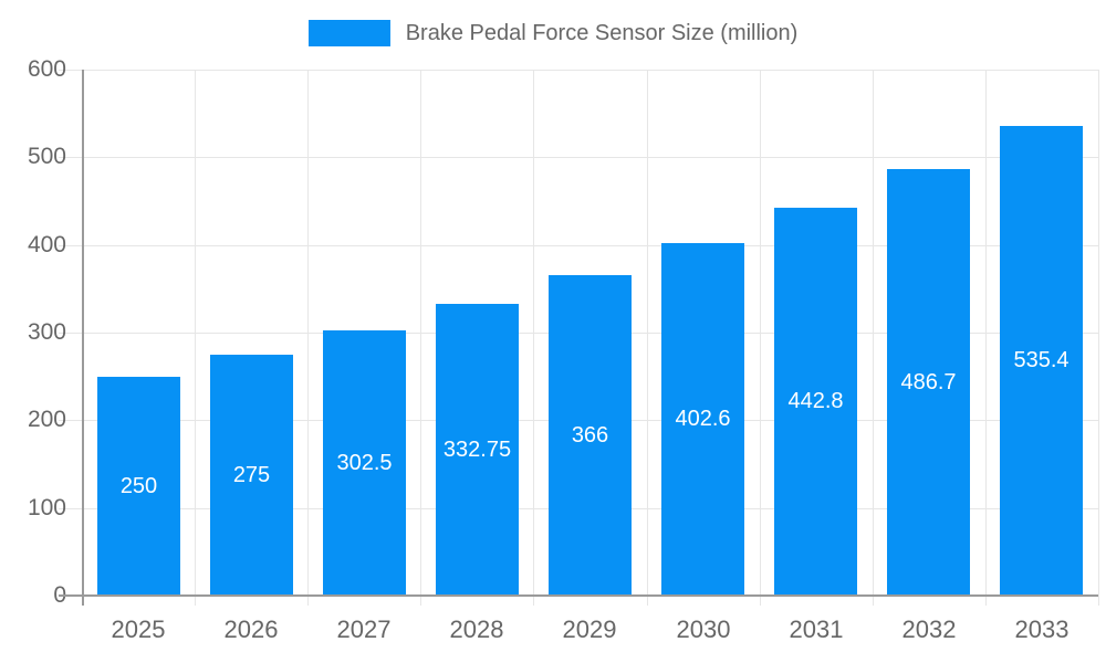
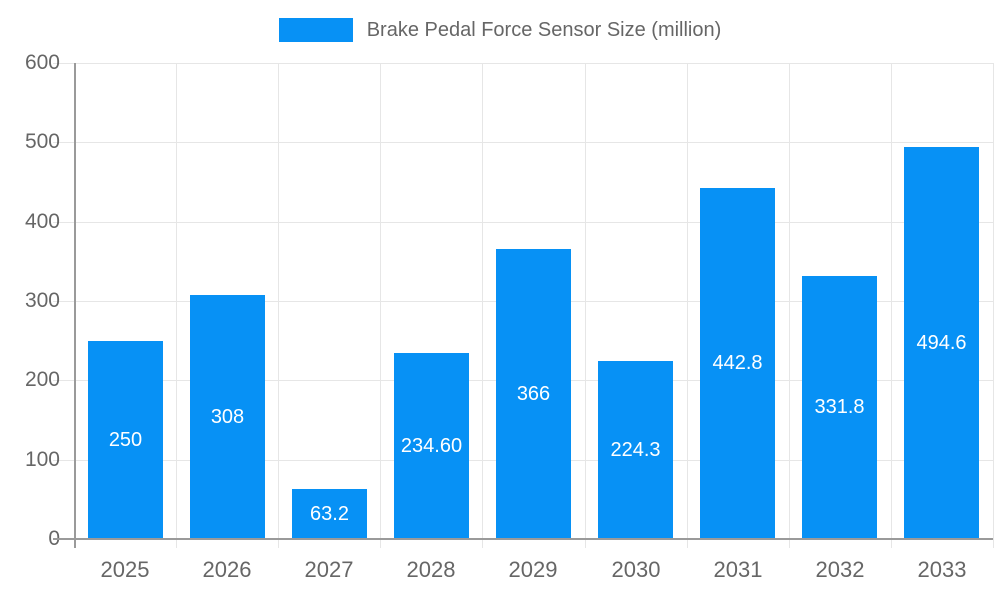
2026: 275 -> 308
2027: 302.5 -> 63.2
2028: 332.75 -> 234.60
2030: 402.6 -> 224.3
2032: 486.7 -> 331.8
2033: 535.4 -> 494.6
